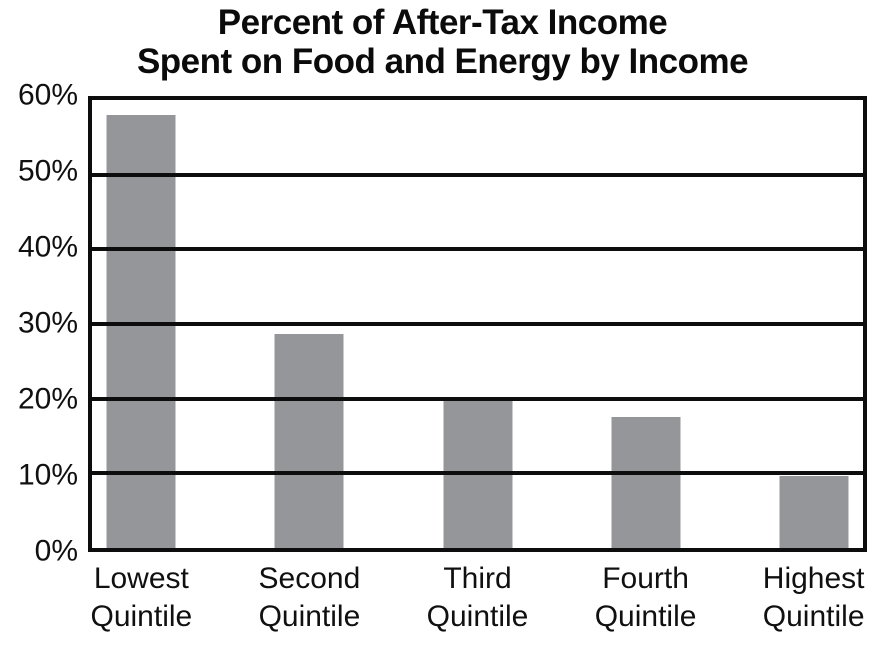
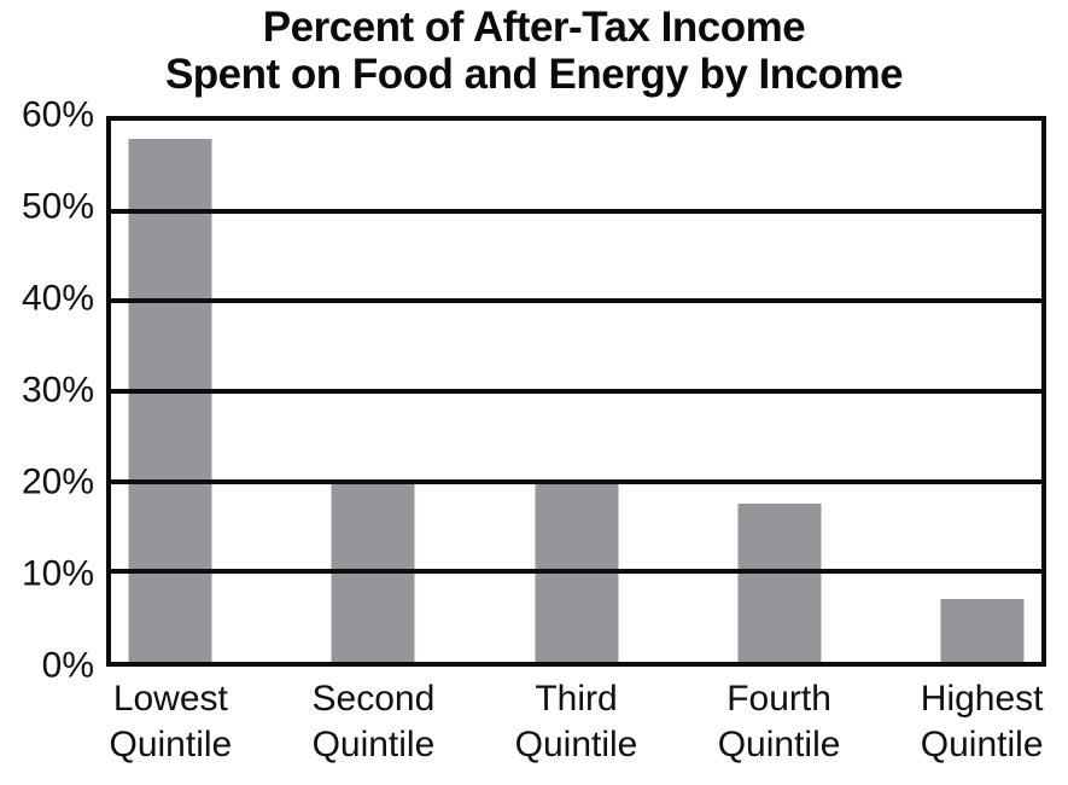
Second Quintile: 29% -> 20%
Highest Quintile: 10% -> 7%
